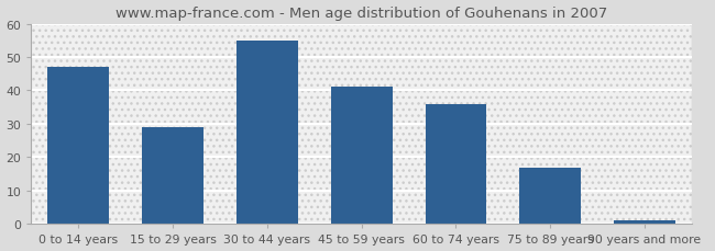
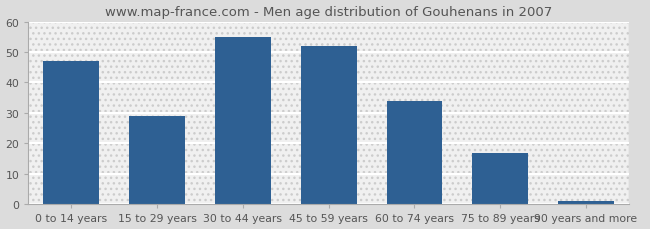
45 to 59 years: 41 -> 52
60 to 74 years: 36 -> 34
